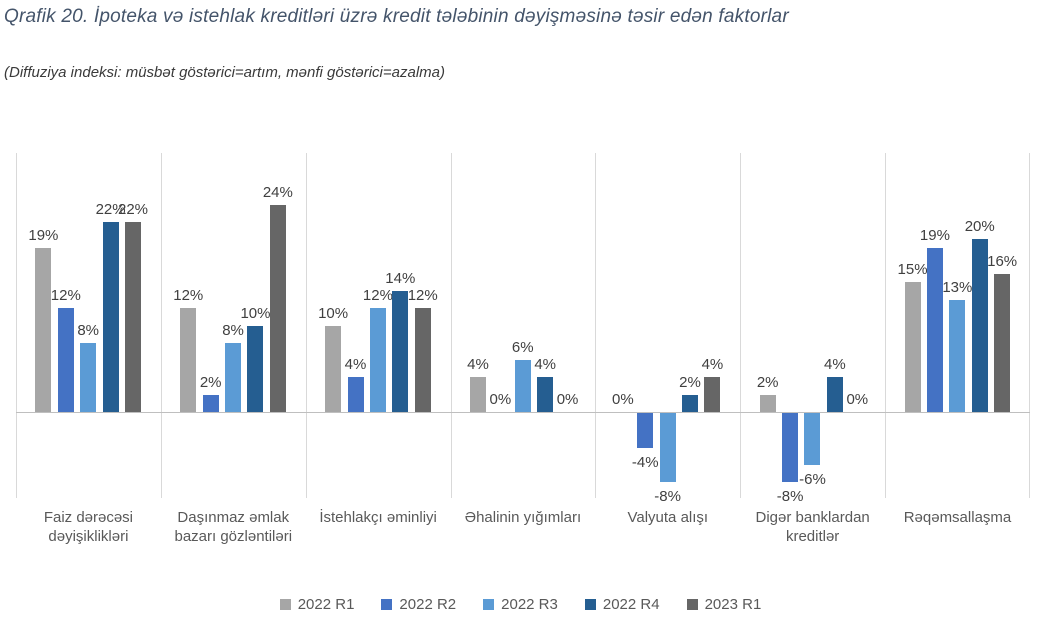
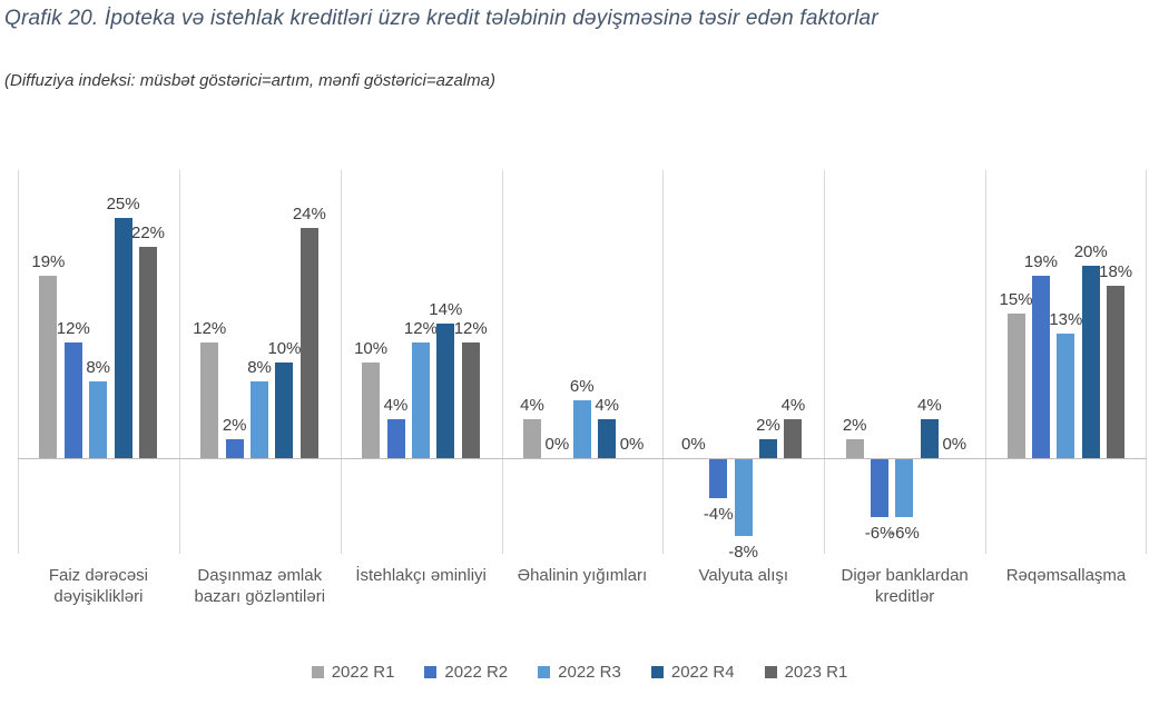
2022 R4/Faiz dərəcəsi dəyişiklikləri: 22% -> 25%
2022 R2/Digər banklardan kreditlər: -8% -> -6%
2023 R1/Rəqəmsallaşma: 16% -> 18%
